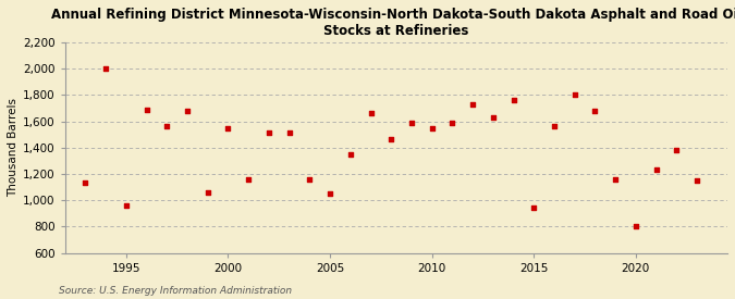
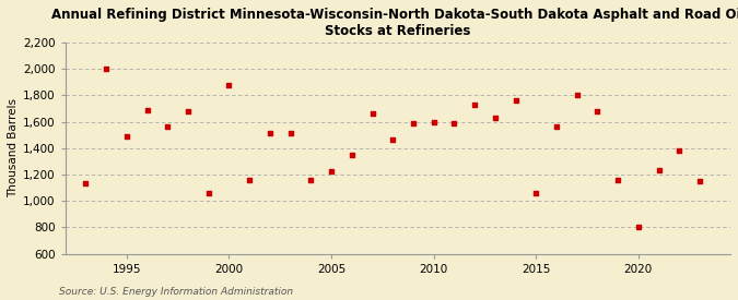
1995: 960 -> 1,490
2000: 1,550 -> 1,880
2005: 1,050 -> 1,220
2010: 1,550 -> 1,600
2015: 940 -> 1,060
